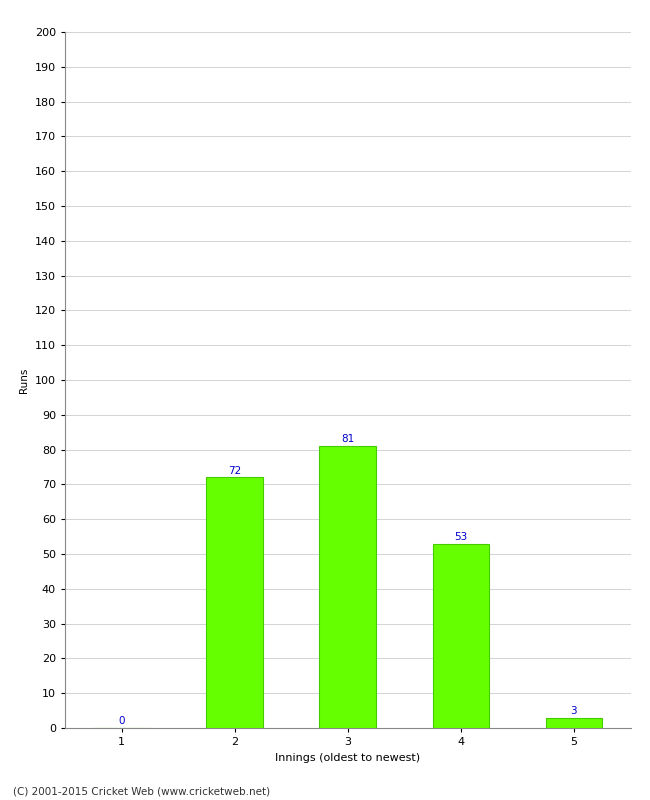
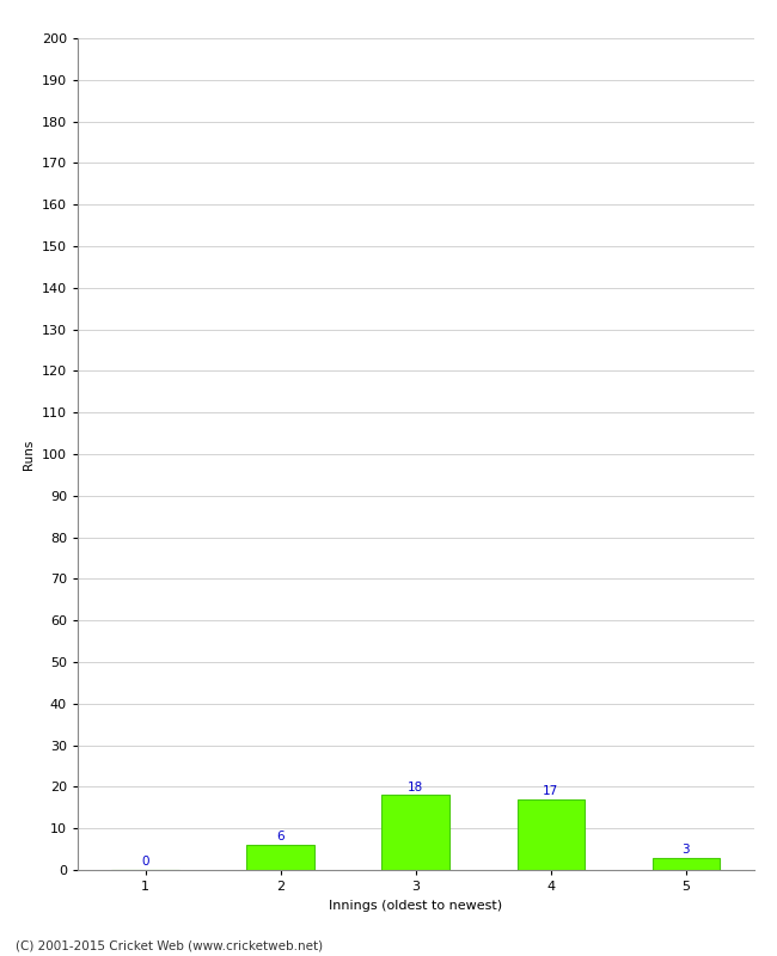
2: 72 -> 6
3: 81 -> 18
4: 53 -> 17
